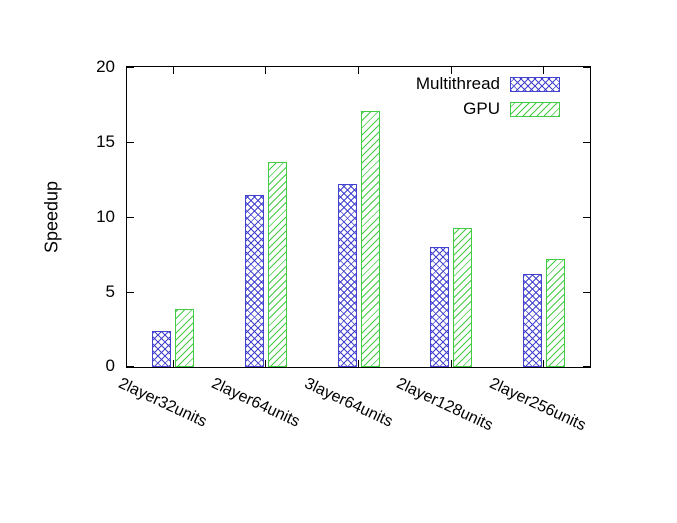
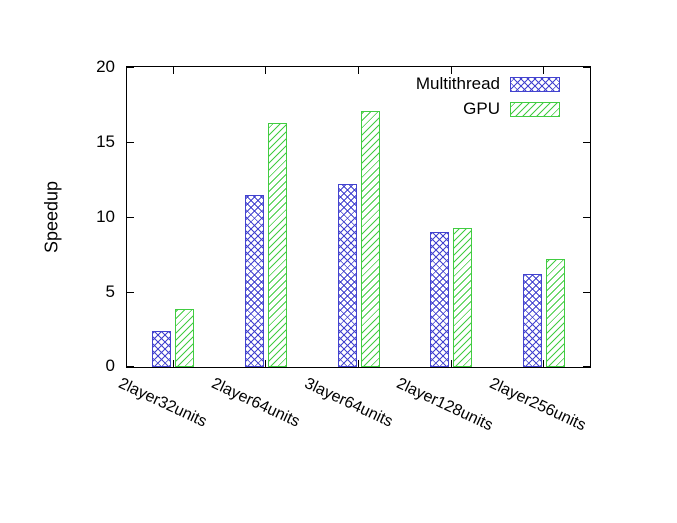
GPU/2layer64units: 13.7 -> 16.3
Multithread/2layer128units: 8.0 -> 9.0
